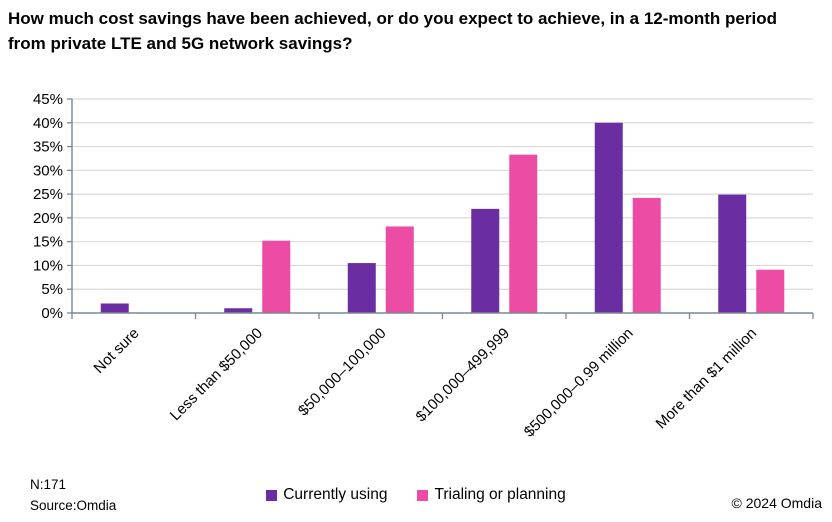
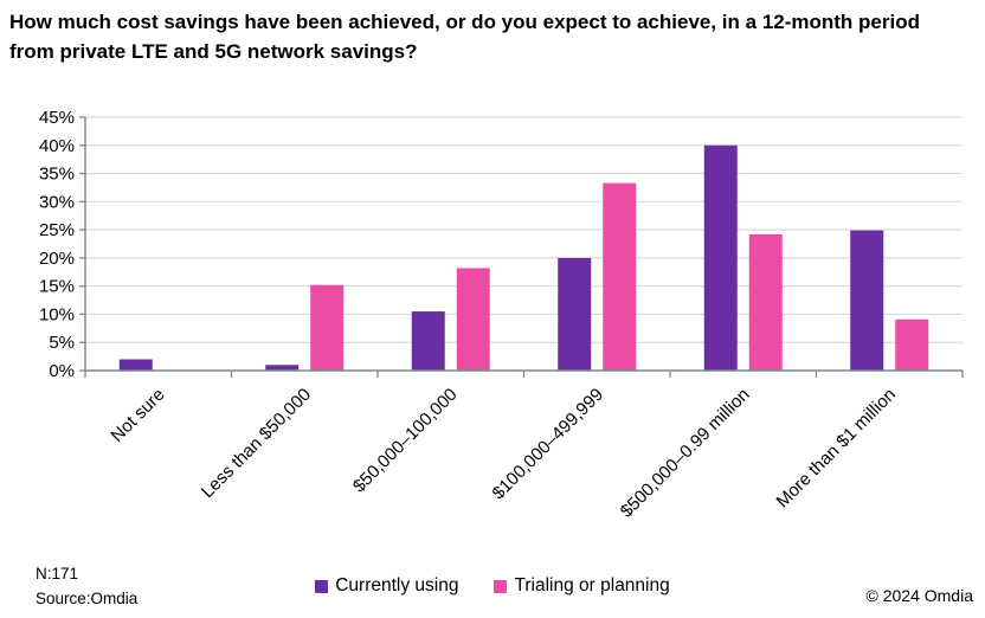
Currently using/$100,000–499,999: 22% -> 20%
